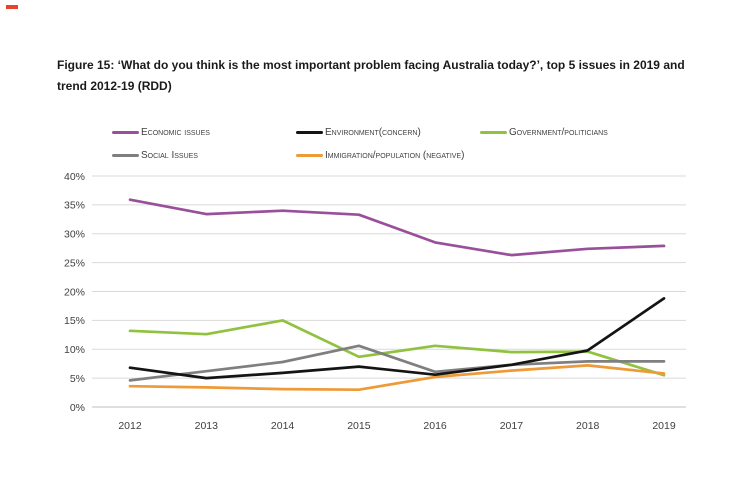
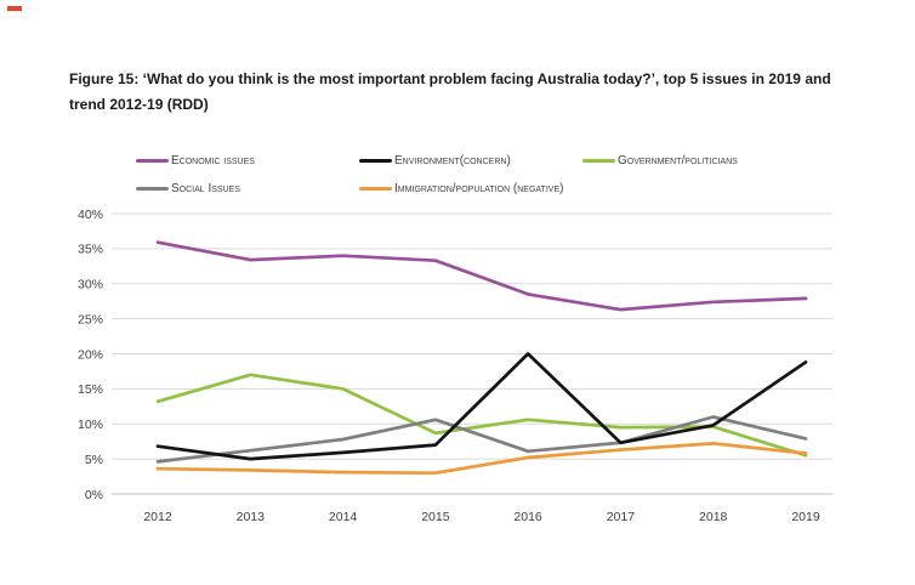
Government/politicians/2013: 13% -> 17%
Environment(concern)/2016: 6% -> 20%
Social Issues/2018: 8% -> 11%
